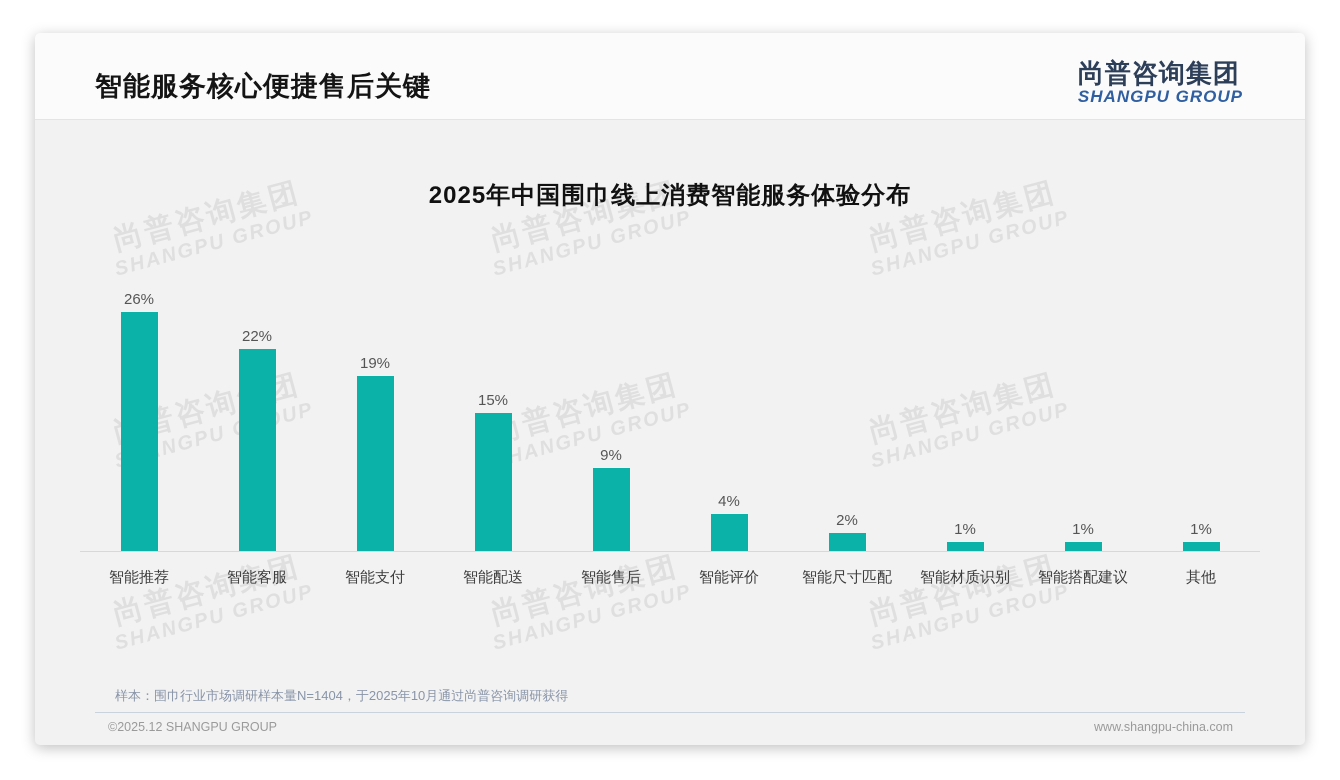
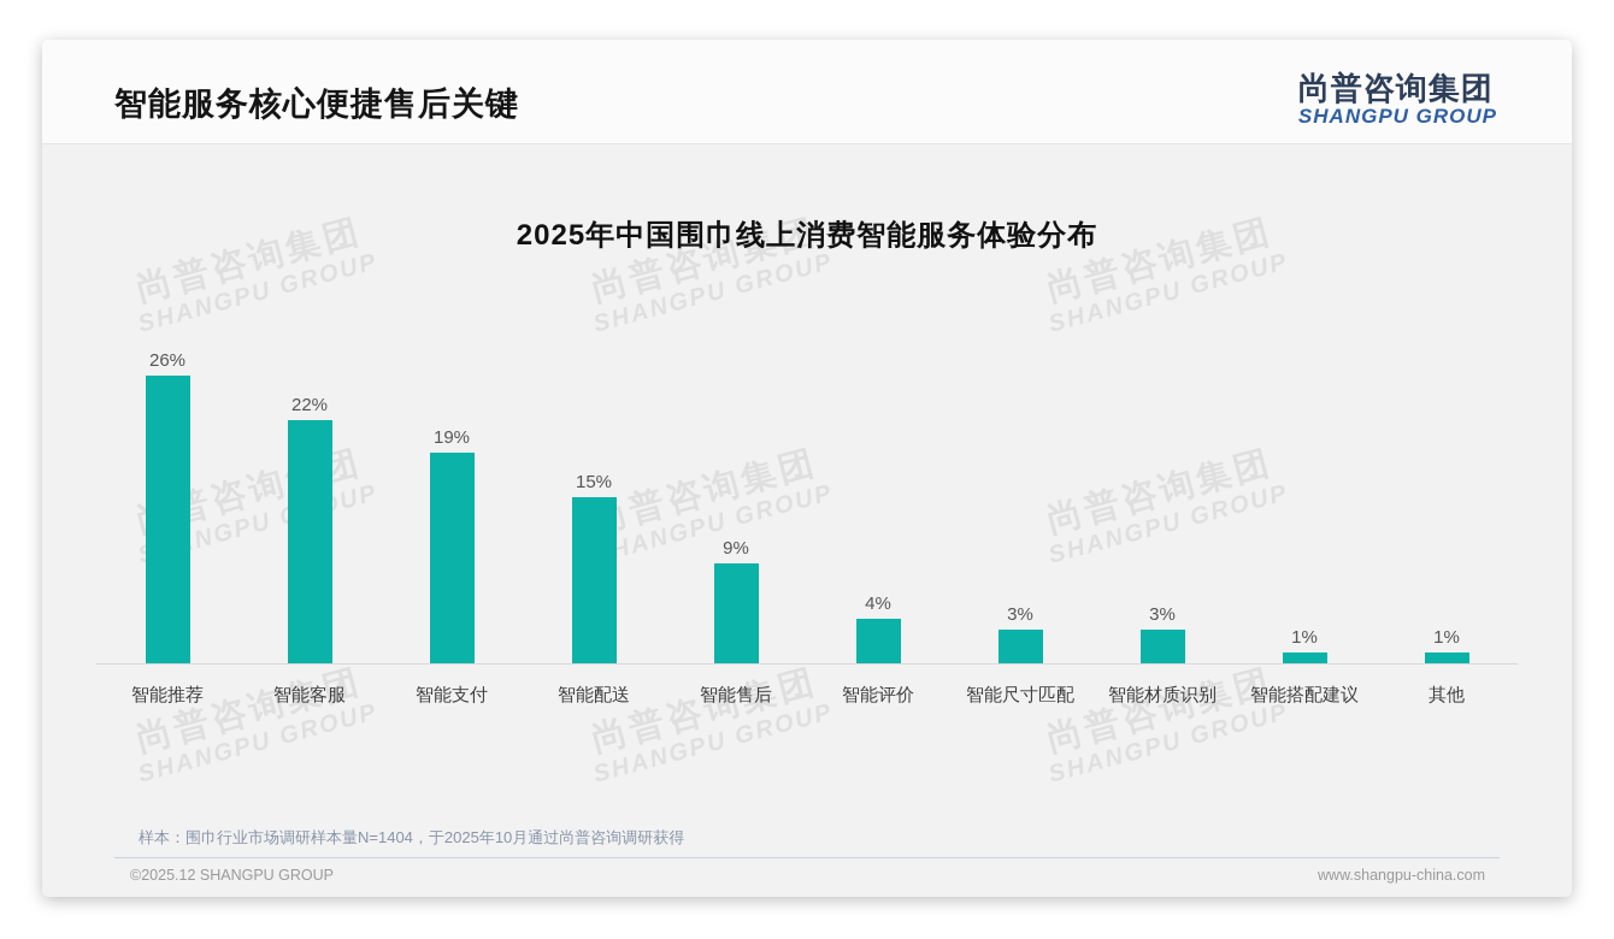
智能尺寸匹配: 2% -> 3%
智能材质识别: 1% -> 3%
